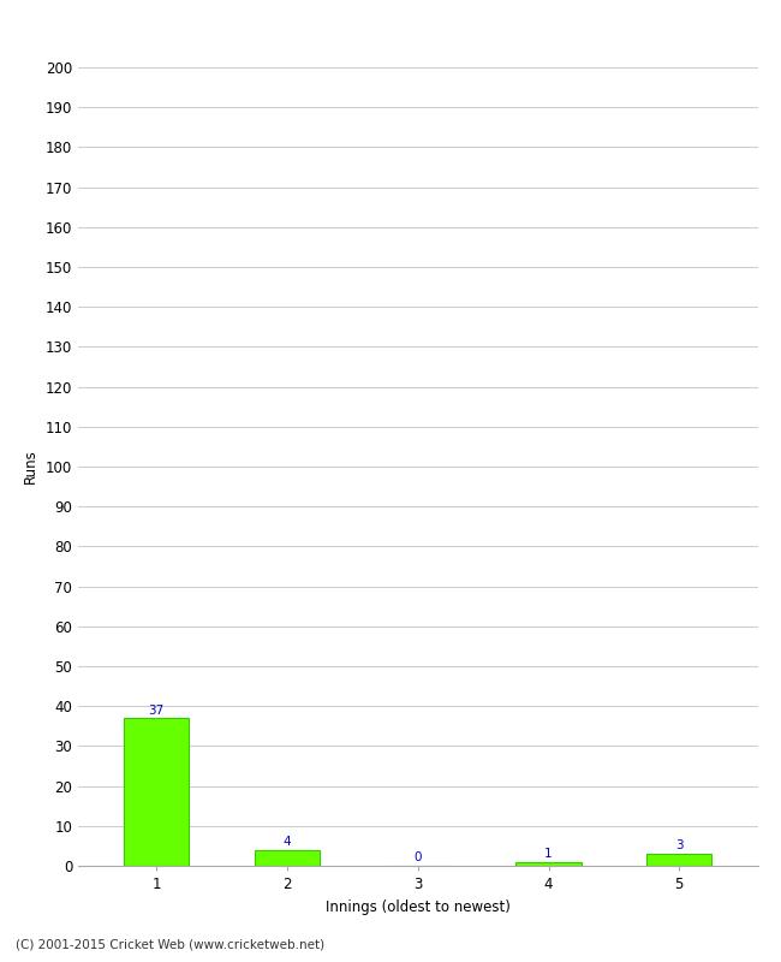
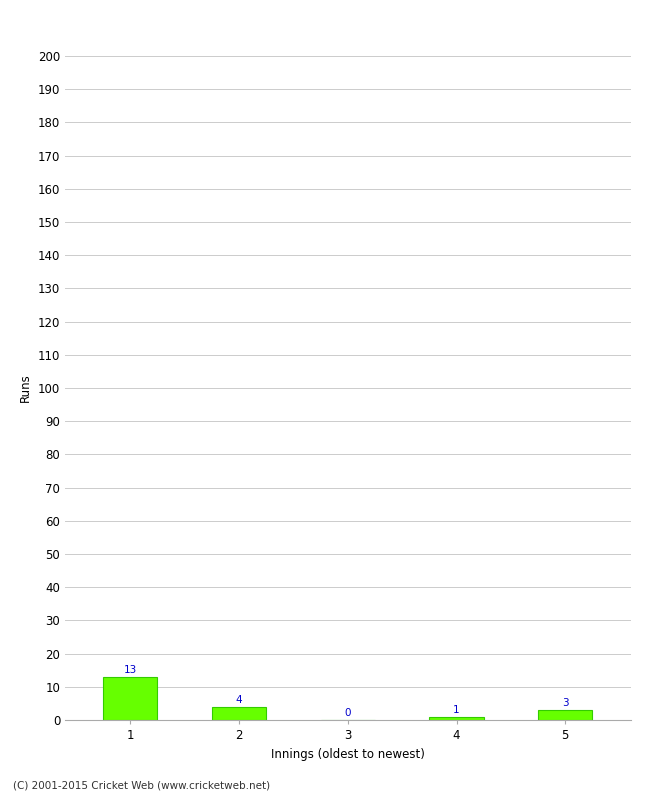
1: 37 -> 13
